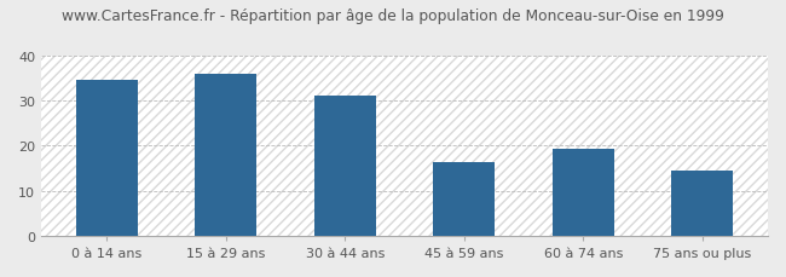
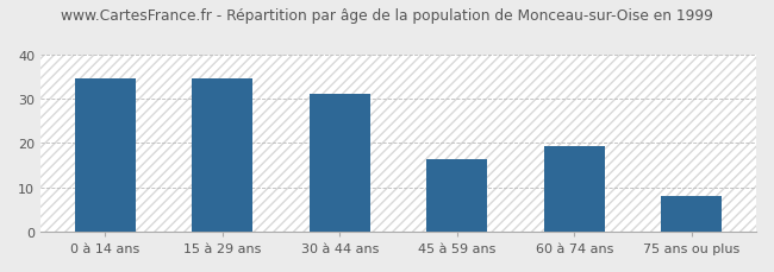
15 à 29 ans: 36.0 -> 34.5
75 ans ou plus: 14.5 -> 8.1
